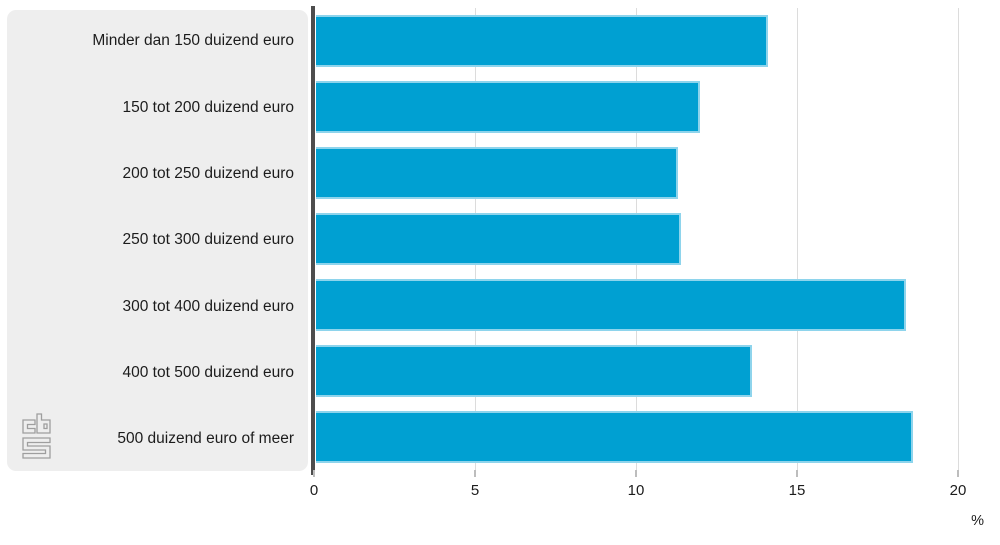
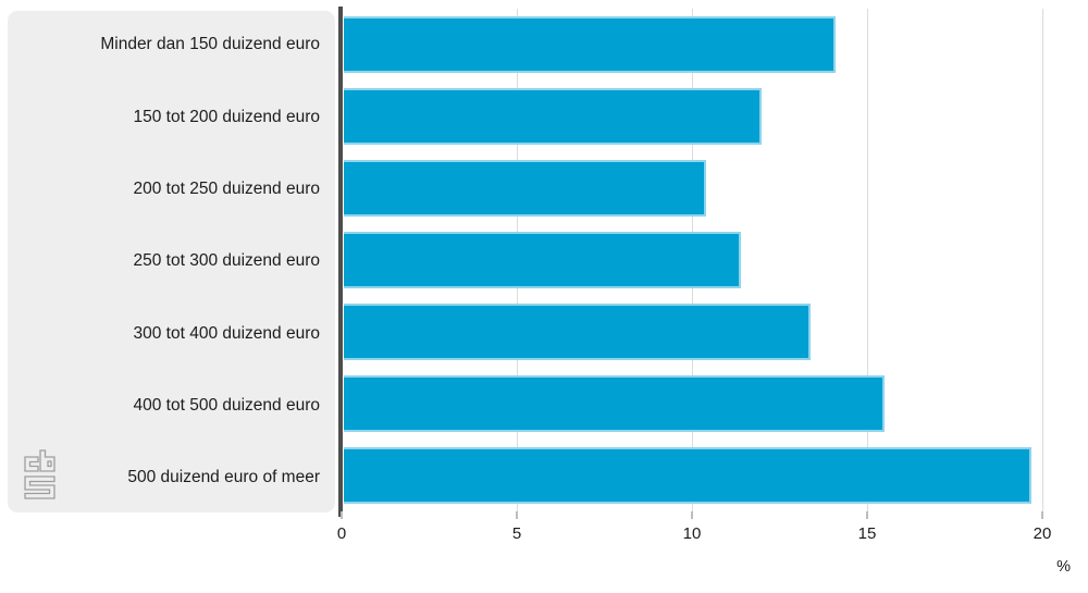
200 tot 250 duizend euro: 11.3 -> 10.4
300 tot 400 duizend euro: 18.4 -> 13.4
400 tot 500 duizend euro: 13.6 -> 15.5
500 duizend euro of meer: 18.6 -> 19.7
